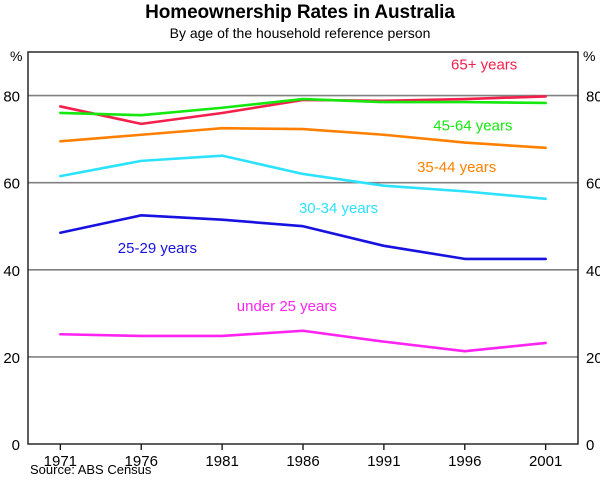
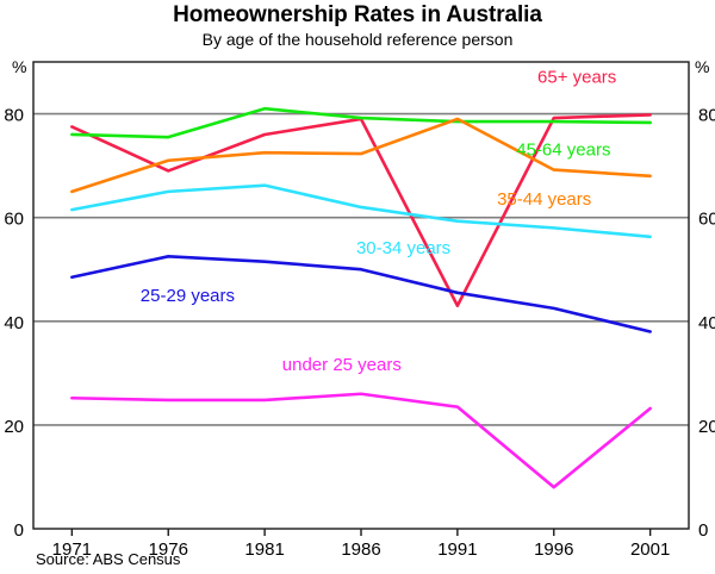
35-44 years/1971: 70 -> 65
65+ years/1976: 74 -> 69
45-64 years/1981: 77 -> 81
65+ years/1991: 79 -> 43
35-44 years/1991: 71 -> 79
under 25 years/1996: 21 -> 8
25-29 years/2001: 42 -> 38
